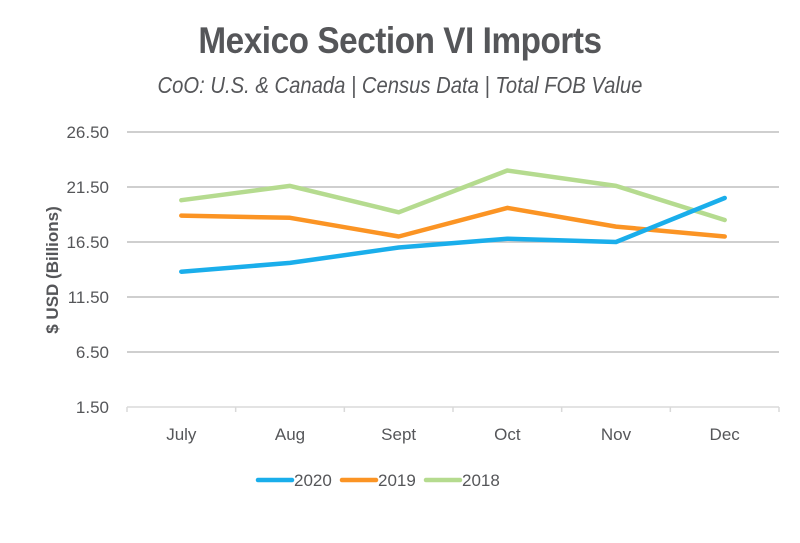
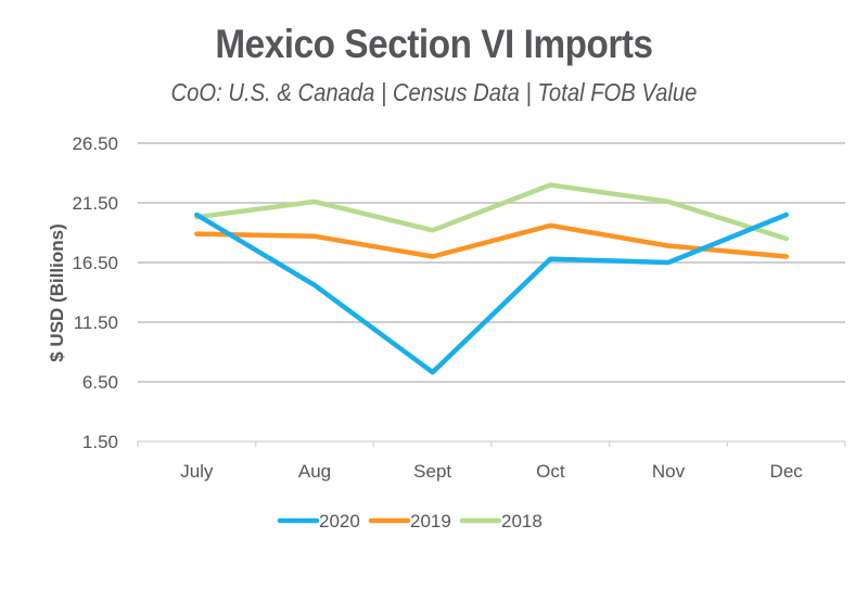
2020/July: 13.8 -> 20.5
2020/Sept: 16.0 -> 7.3
